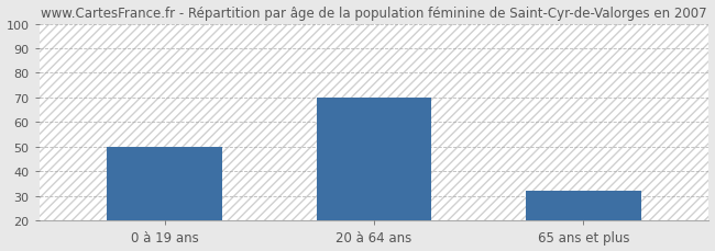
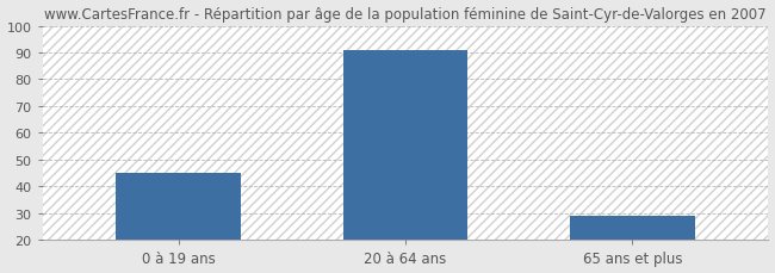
0 à 19 ans: 50 -> 45
20 à 64 ans: 70 -> 91
65 ans et plus: 32 -> 29
